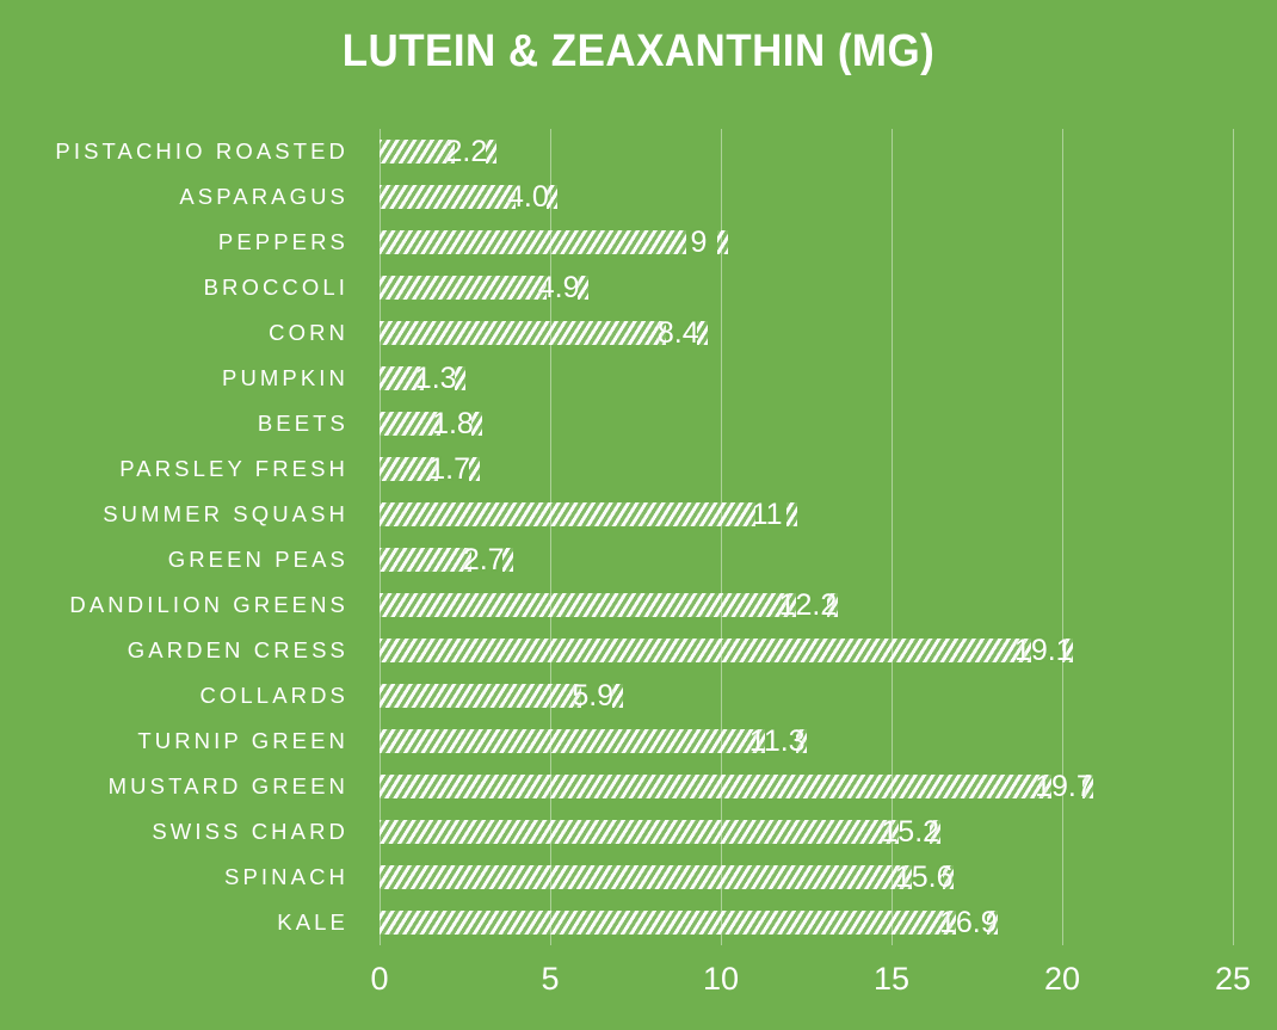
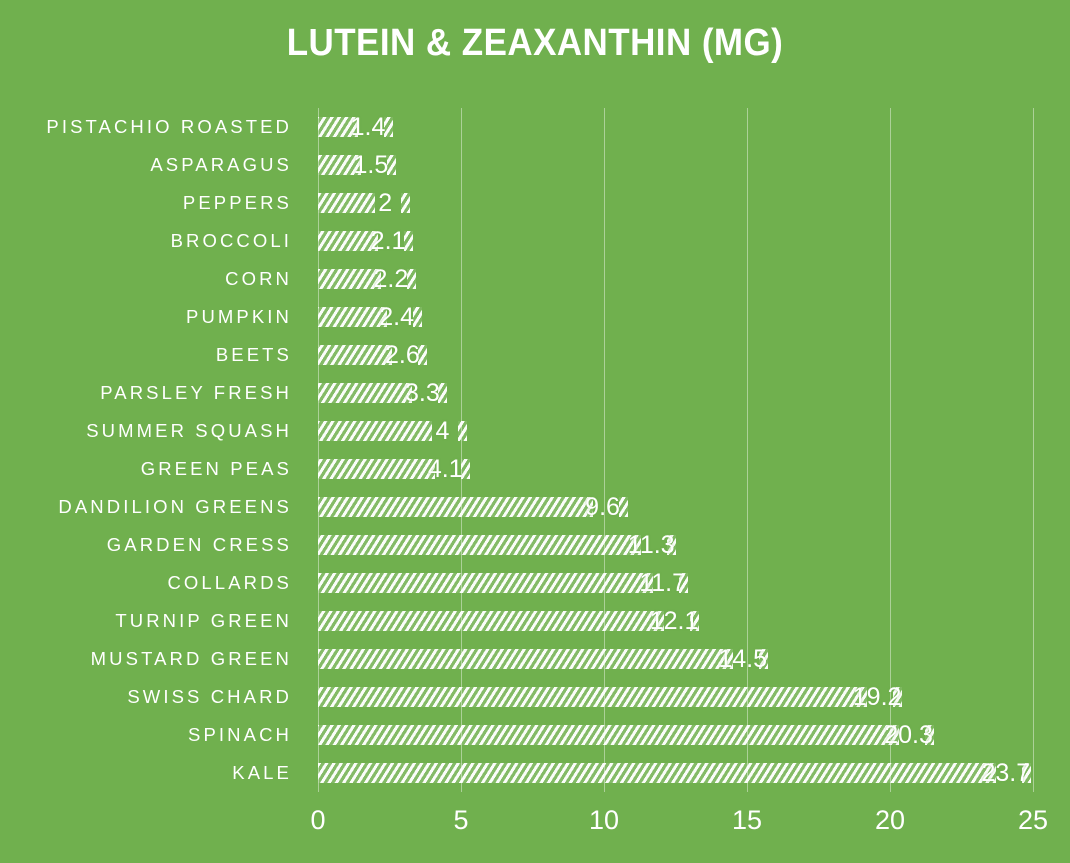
PISTACHIO ROASTED: 2.2 -> 1.4
ASPARAGUS: 4.0 -> 1.5
PEPPERS: 9 -> 2
BROCCOLI: 4.9 -> 2.1
CORN: 8.4 -> 2.2
PUMPKIN: 1.3 -> 2.4
BEETS: 1.8 -> 2.6
PARSLEY FRESH: 1.7 -> 3.3
SUMMER SQUASH: 11 -> 4
GREEN PEAS: 2.7 -> 4.1
DANDILION GREENS: 12.2 -> 9.6
GARDEN CRESS: 19.1 -> 11.3
COLLARDS: 5.9 -> 11.7
TURNIP GREEN: 11.3 -> 12.1
MUSTARD GREEN: 19.7 -> 14.5
SWISS CHARD: 15.2 -> 19.2
SPINACH: 15.6 -> 20.3
KALE: 16.9 -> 23.7
